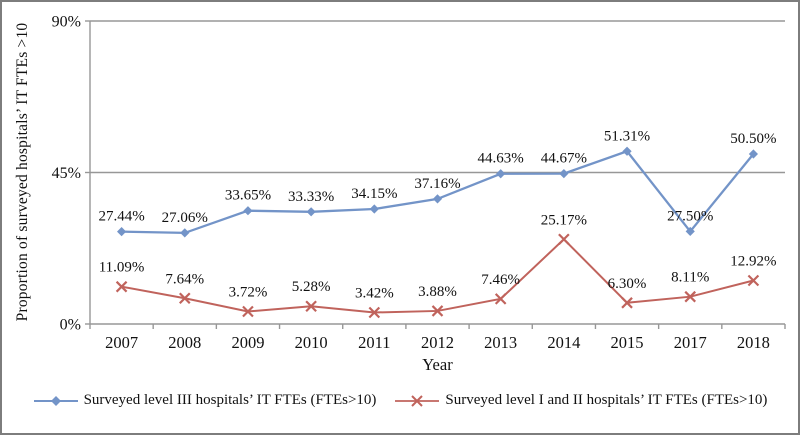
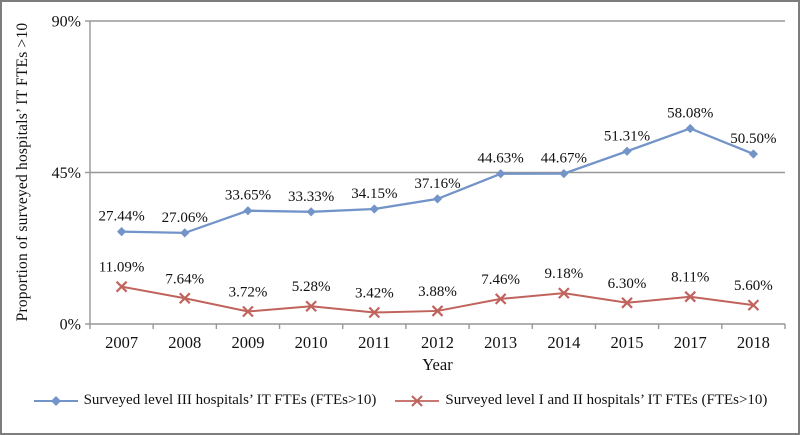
Surveyed level I and II hospitals’ IT FTEs (FTEs>10)/2014: 25.17% -> 9.18%
Surveyed level III hospitals’ IT FTEs (FTEs>10)/2017: 27.50% -> 58.08%
Surveyed level I and II hospitals’ IT FTEs (FTEs>10)/2018: 12.92% -> 5.60%
